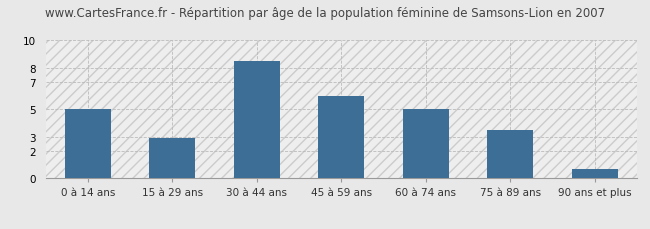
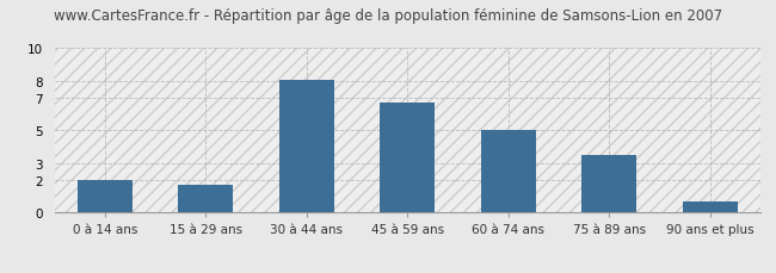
0 à 14 ans: 5.0 -> 2.0
15 à 29 ans: 2.9 -> 1.7
30 à 44 ans: 8.5 -> 8.1
45 à 59 ans: 6.0 -> 6.7
